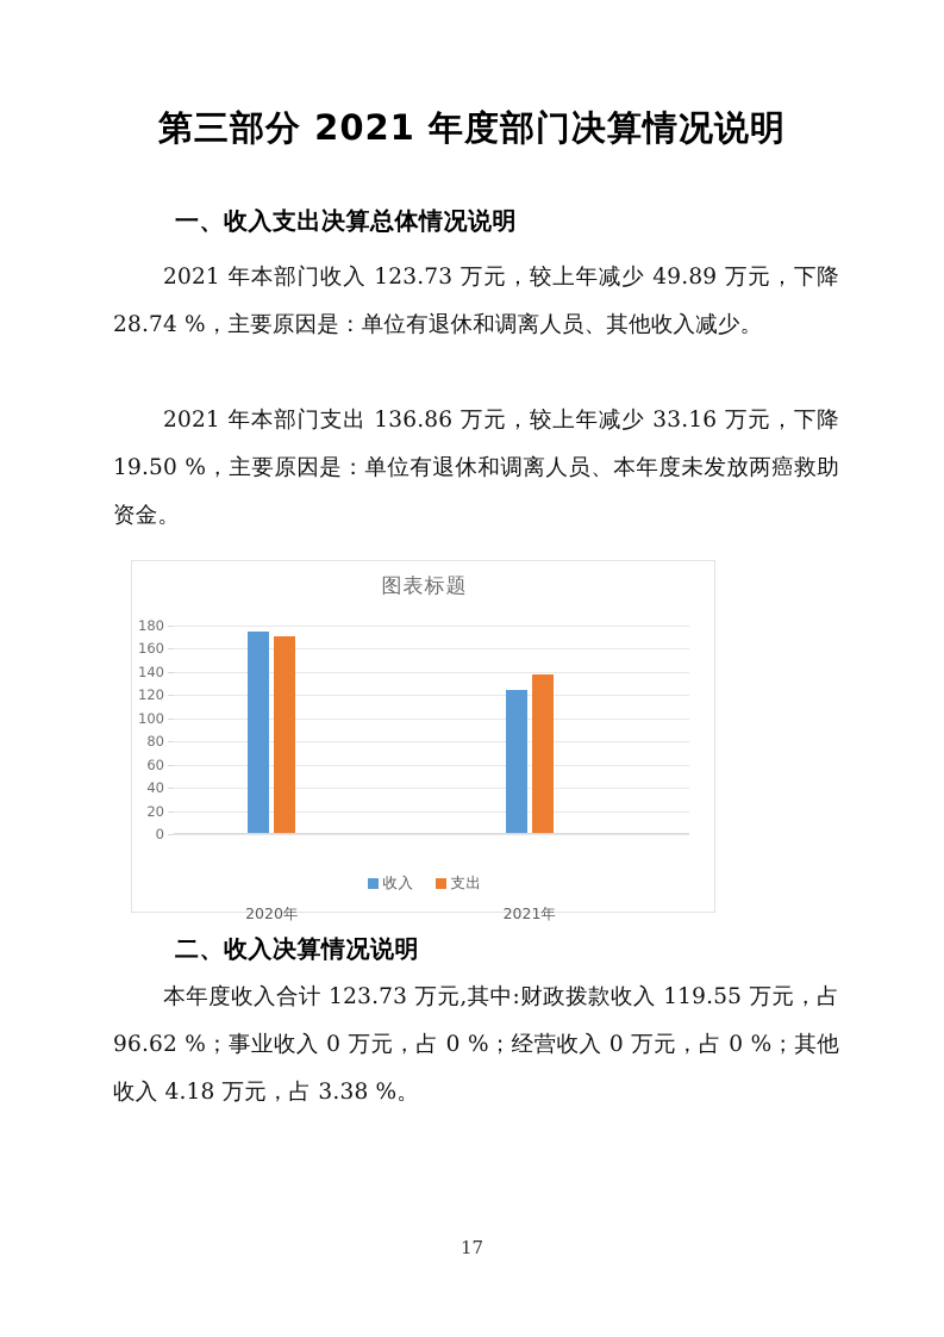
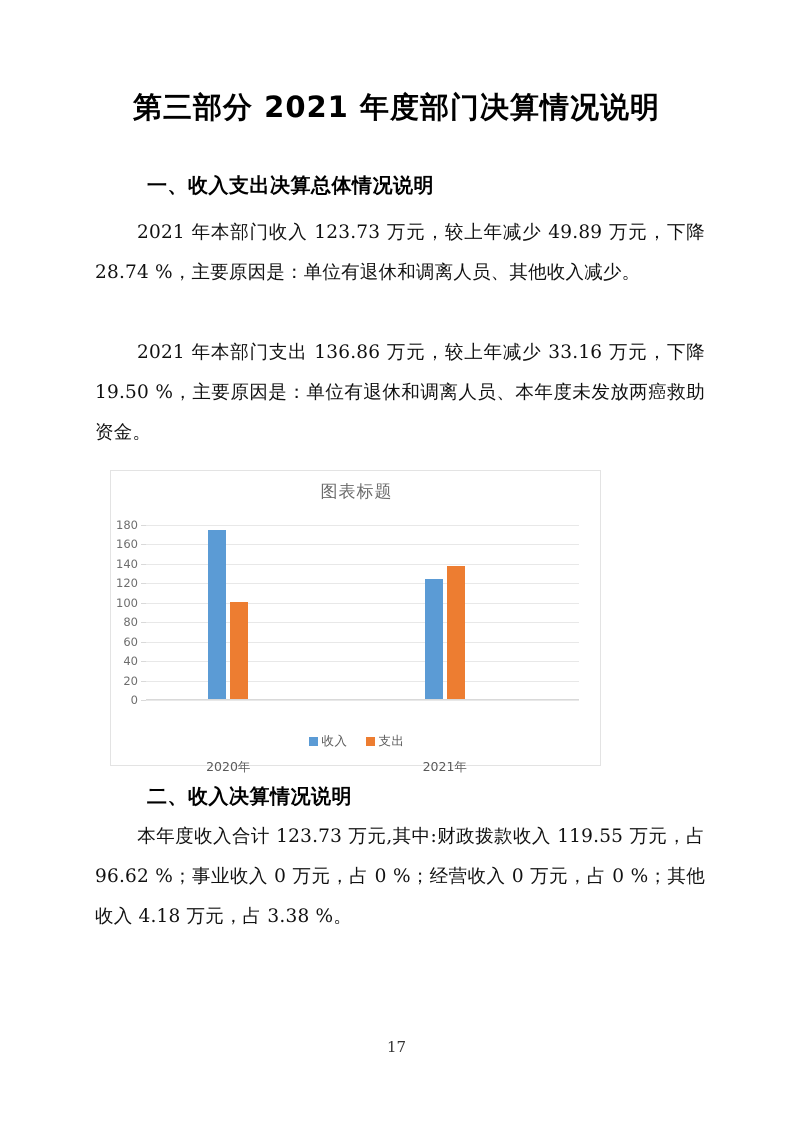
支出/2020年: 170 -> 100
